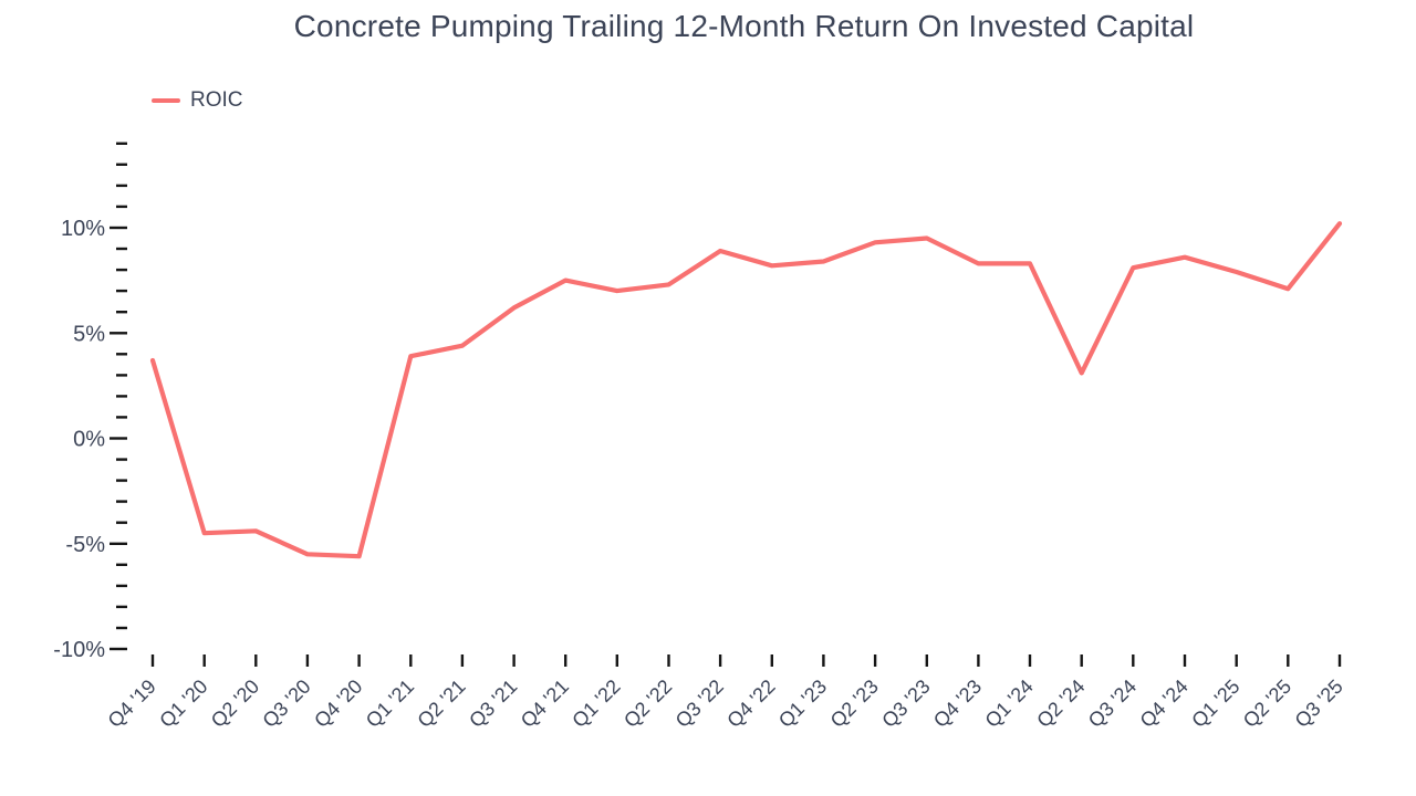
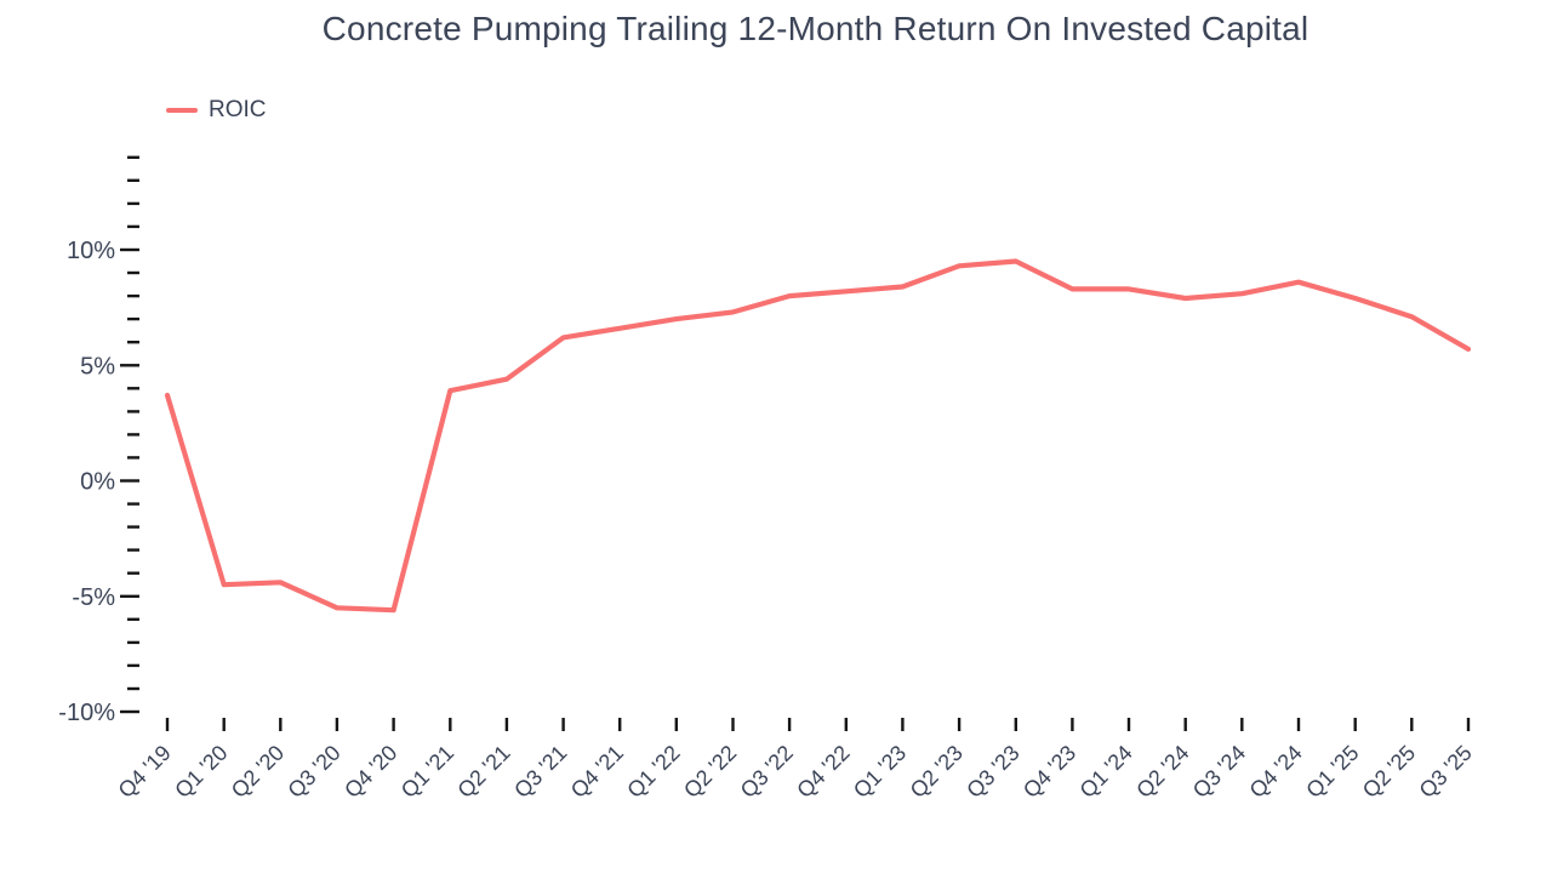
Q4 '21: 7.5% -> 6.6%
Q3 '22: 8.9% -> 8.0%
Q2 '24: 3.1% -> 7.9%
Q3 '25: 10.2% -> 5.7%
